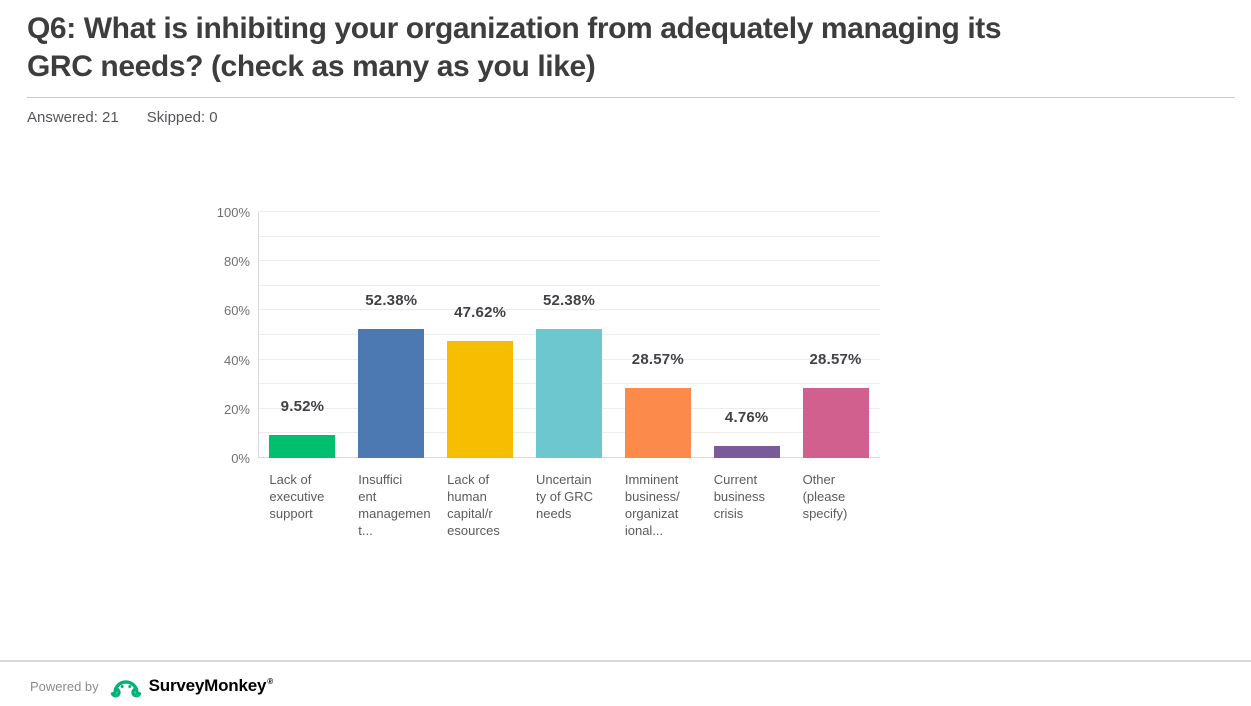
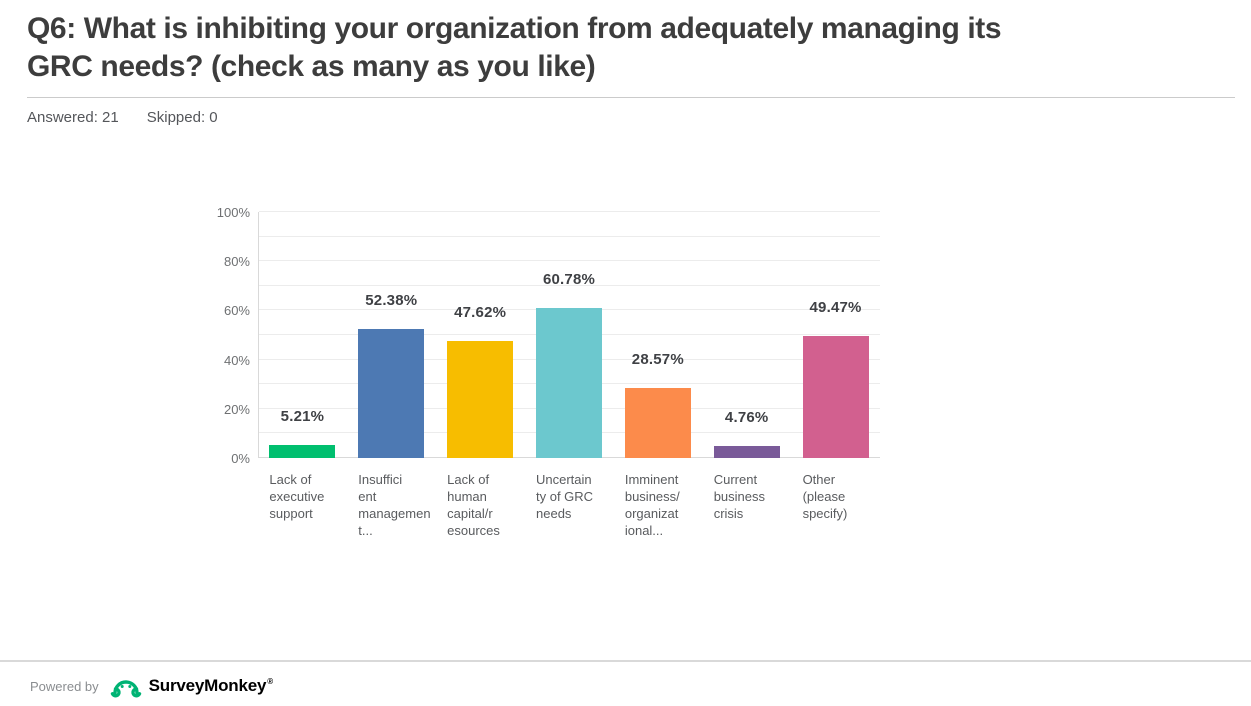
Lack of executive support: 9.52% -> 5.21%
Uncertainty of GRC needs: 52.38% -> 60.78%
Other (please specify): 28.57% -> 49.47%
